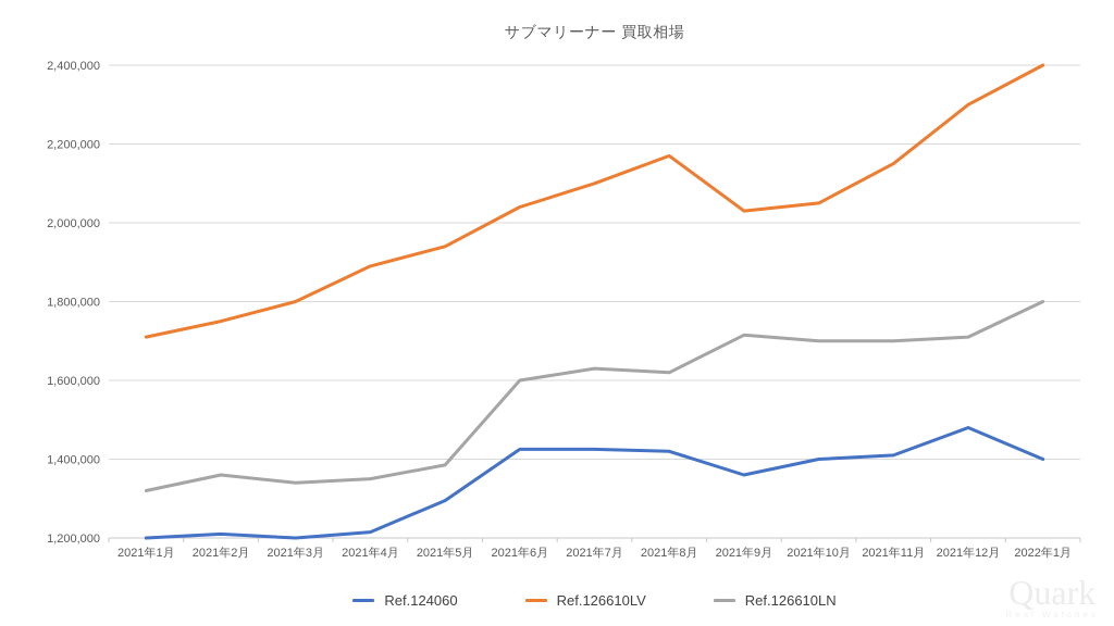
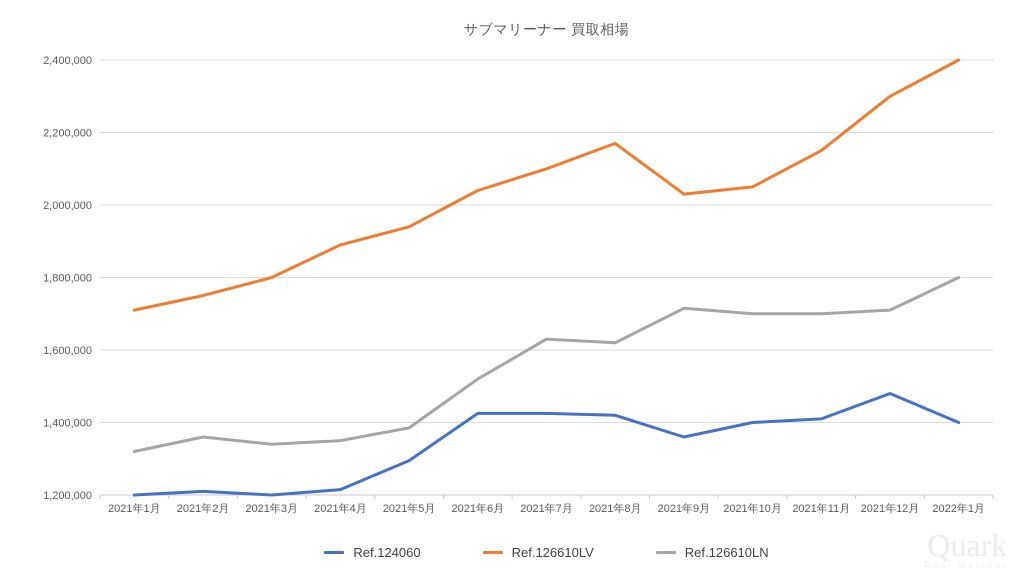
Ref.126610LN/2021年6月: 1600000 -> 1520000
